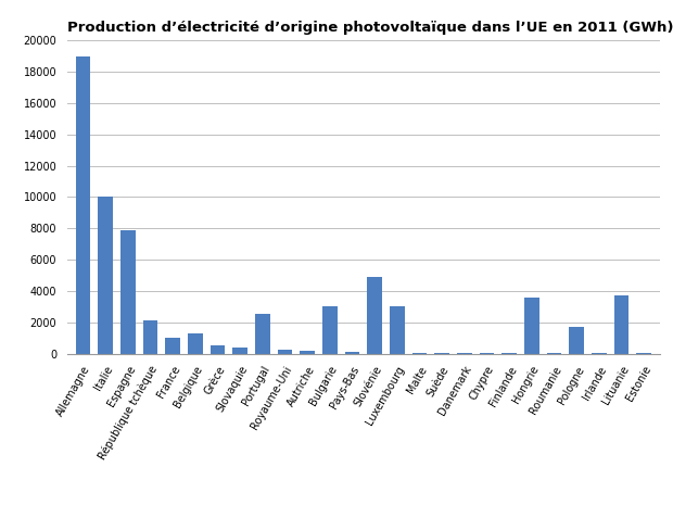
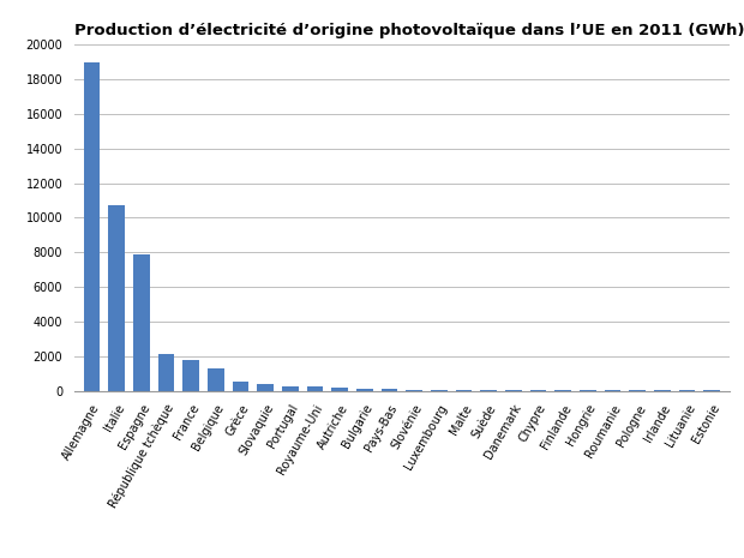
Italie: 10000 -> 10700
France: 1000 -> 1800
Portugal: 2500 -> 300
Bulgarie: 3000 -> 100
Slovénie: 4900 -> 100
Luxembourg: 3000 -> 0
Hongrie: 3600 -> 0
Pologne: 1700 -> 0
Lituanie: 3700 -> 0
